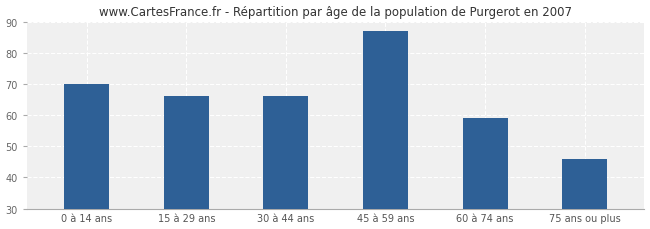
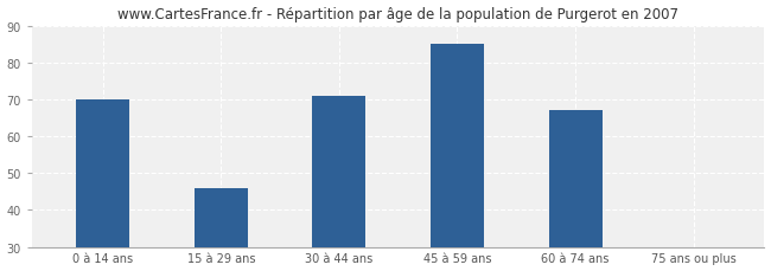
15 à 29 ans: 66 -> 46
30 à 44 ans: 66 -> 71
45 à 59 ans: 87 -> 85
60 à 74 ans: 59 -> 67
75 ans ou plus: 46 -> 30
